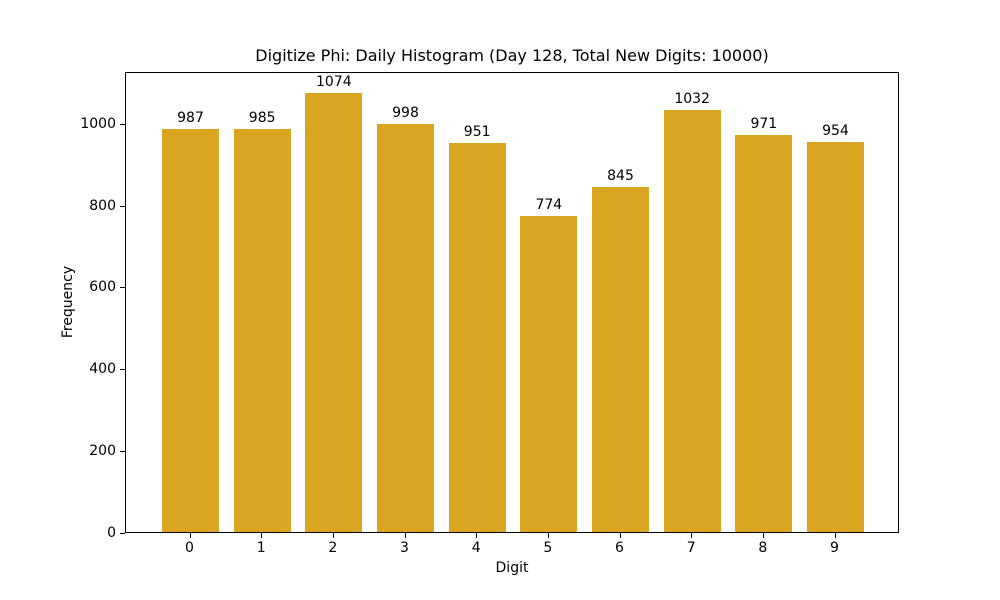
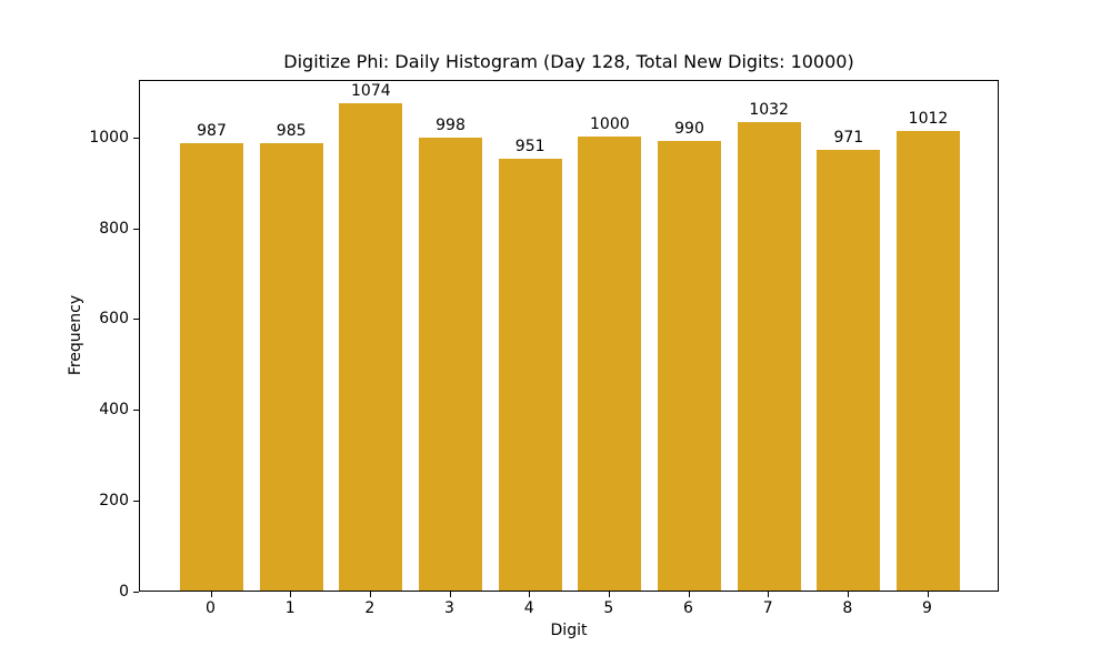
5: 774 -> 1000
6: 845 -> 990
9: 954 -> 1012
